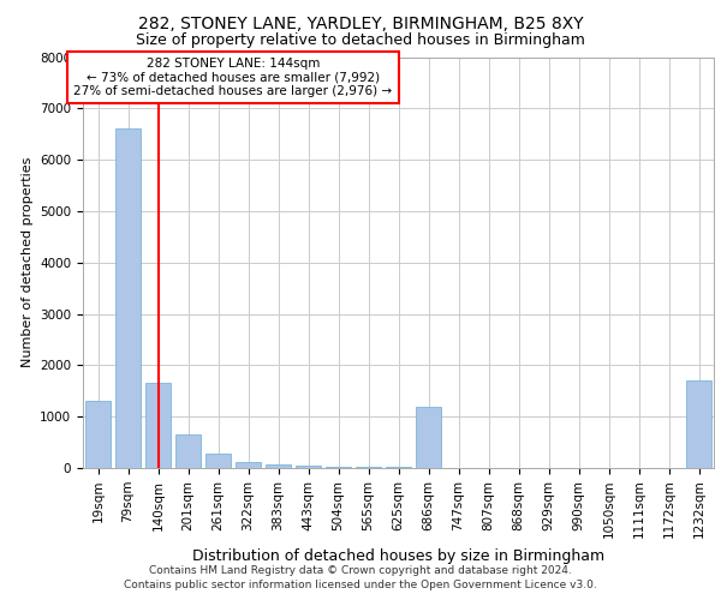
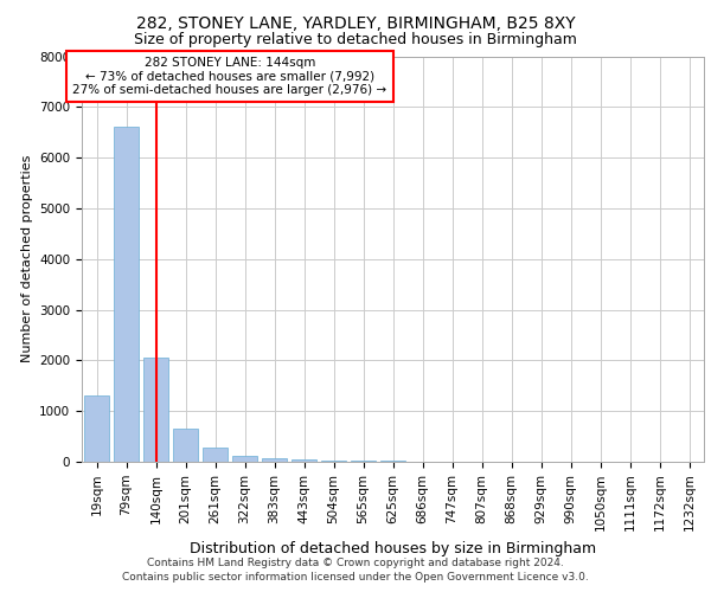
140sqm: 1650 -> 2050
686sqm: 1200 -> 10
1232sqm: 1700 -> 0
